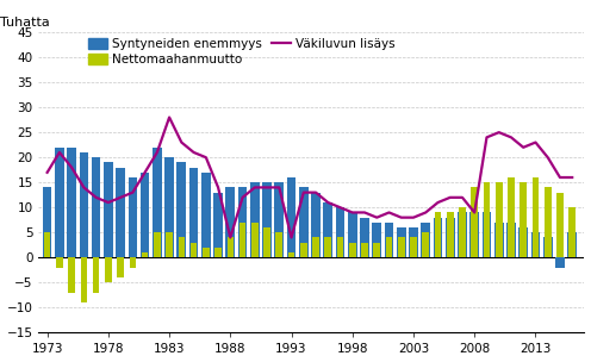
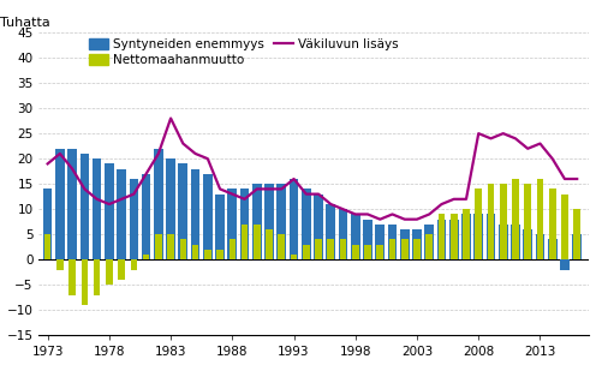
Väkiluvun lisäys/1973: 17 -> 19
Väkiluvun lisäys/1988: 4 -> 13
Väkiluvun lisäys/1993: 4 -> 16
Väkiluvun lisäys/2008: 9 -> 25
